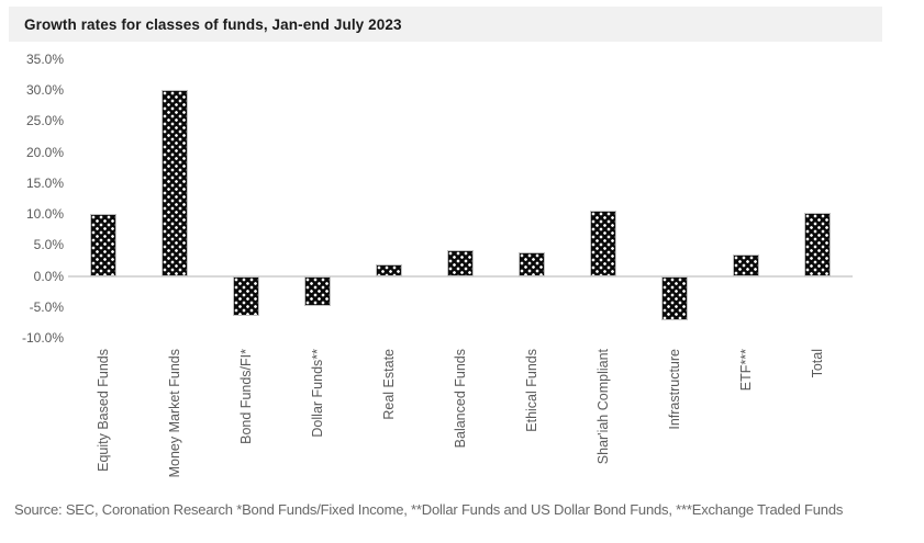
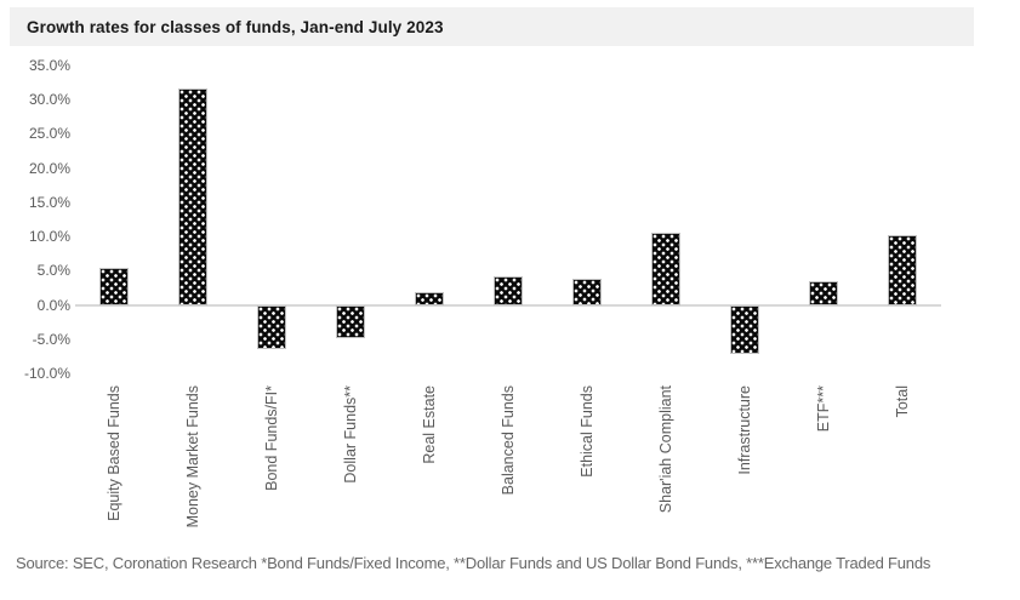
Equity Based Funds: 10% -> 6%
Money Market Funds: 30% -> 32%
